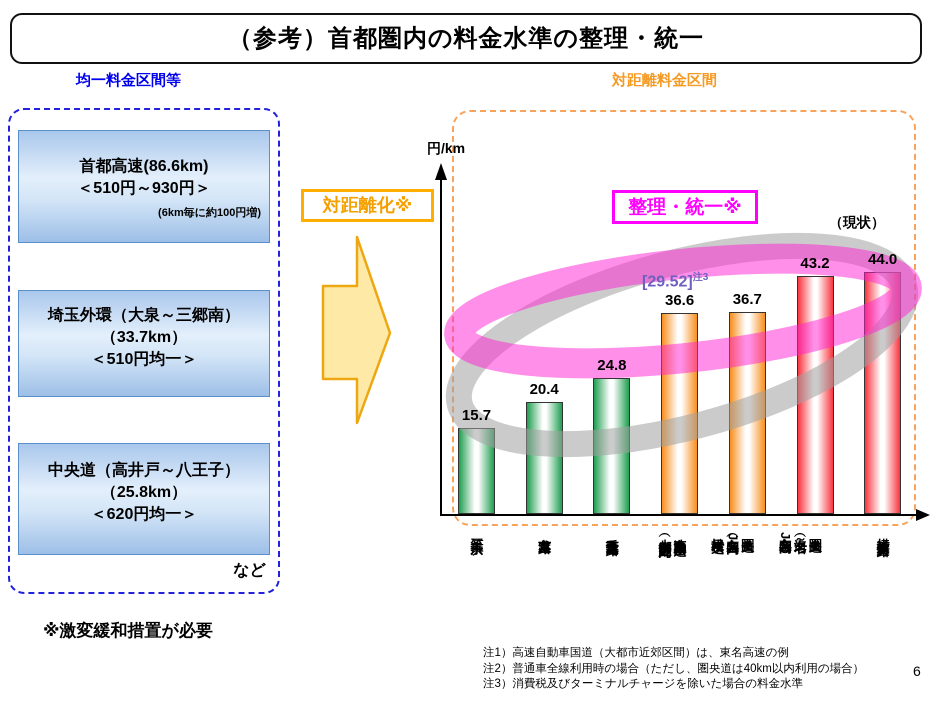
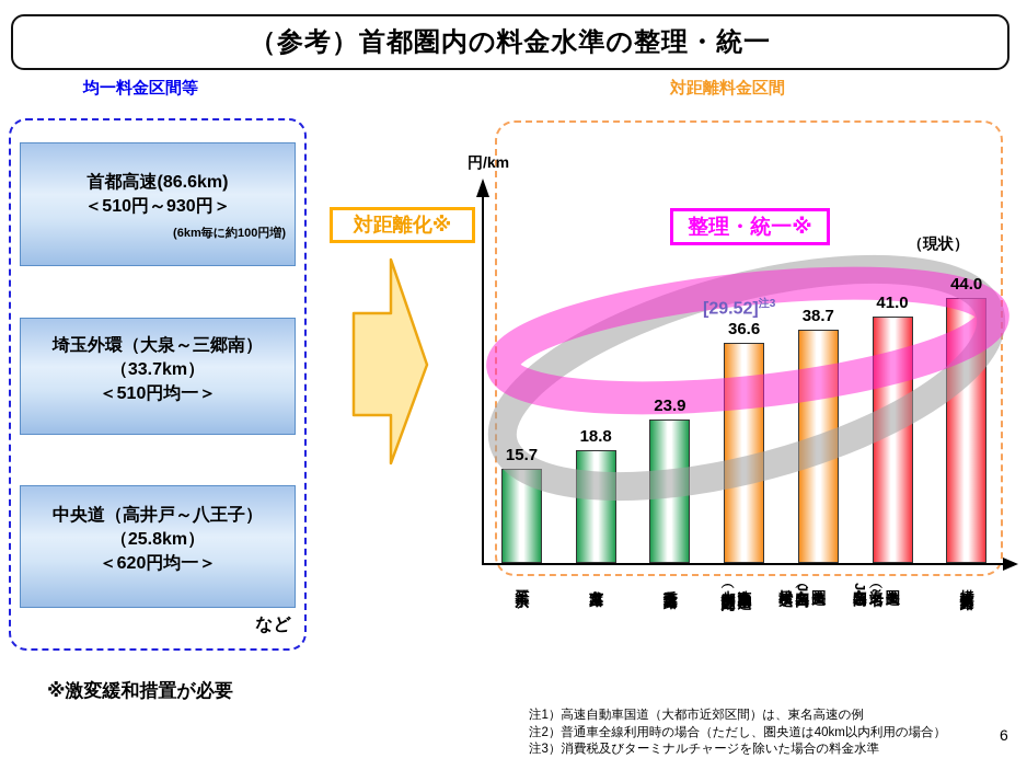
京葉道路: 20.4 -> 18.8
千葉東金道路: 24.8 -> 23.9
圏央道 （久喜白岡J～ 松尾横芝）: 36.7 -> 38.7
圏央道 （海老名～ 久喜白岡J）: 43.2 -> 41.0
